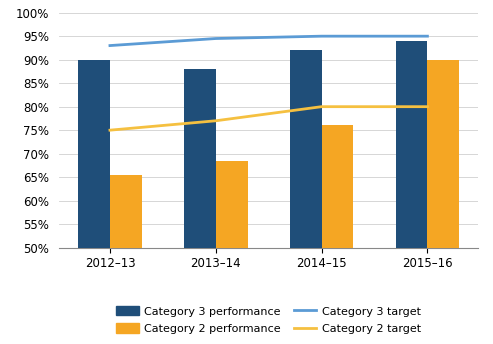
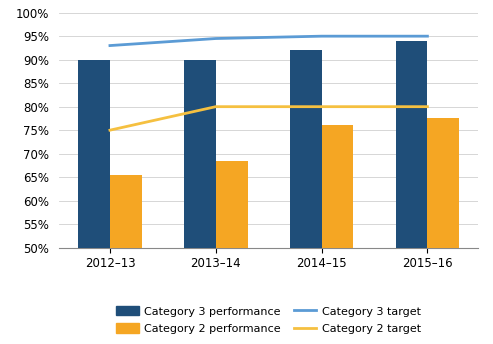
Category 3 performance/2013–14: 88% -> 90%
Category 2 target/2013–14: 77% -> 80%
Category 2 performance/2015–16: 90.0% -> 77.5%
